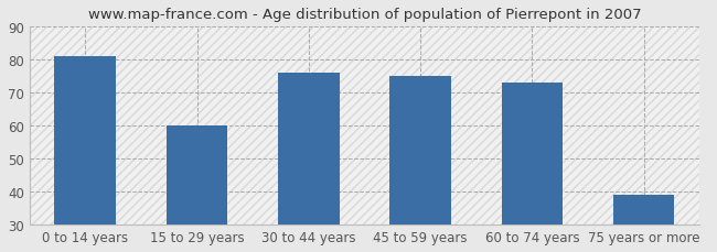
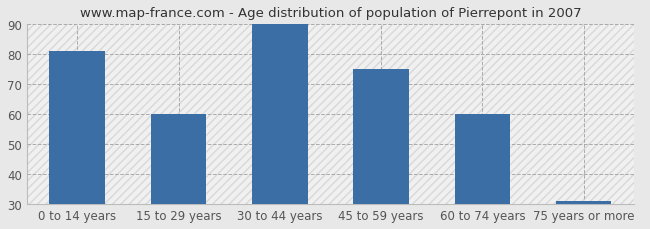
30 to 44 years: 76 -> 90
60 to 74 years: 73 -> 60
75 years or more: 39 -> 31
